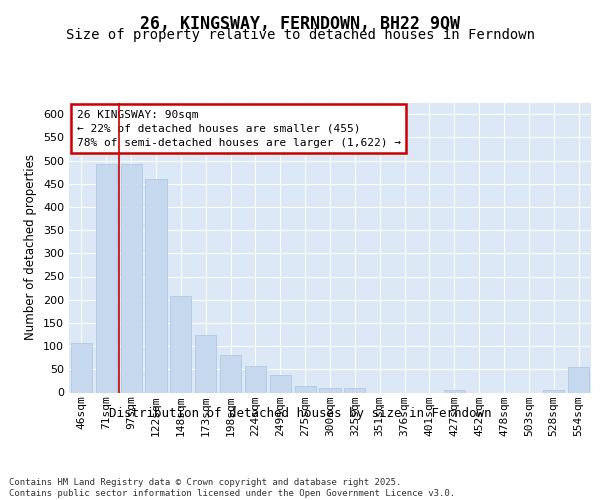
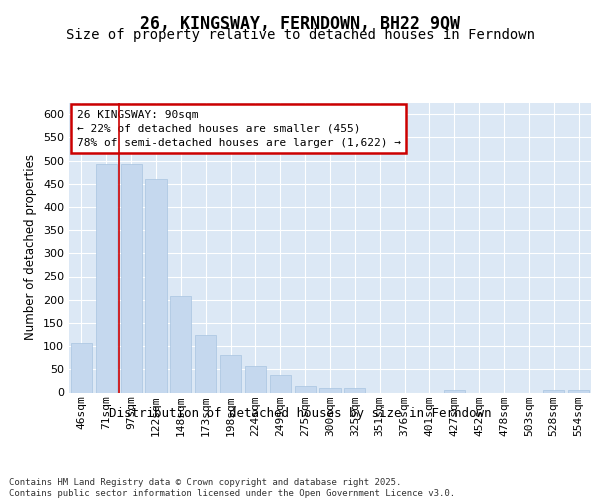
554sqm: 55 -> 5
